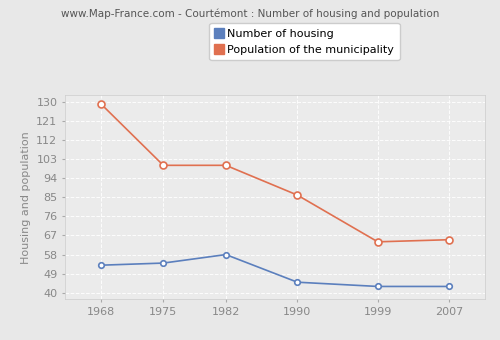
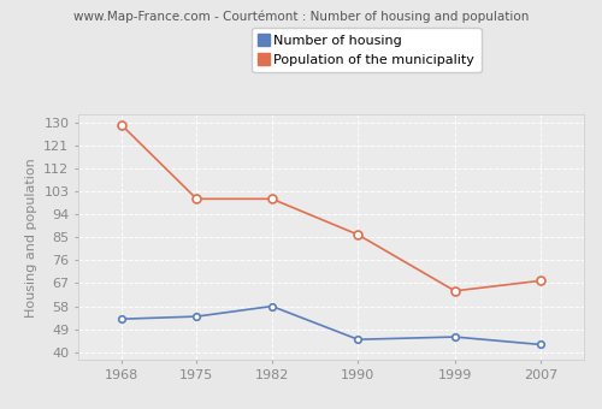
Number of housing/1999: 43 -> 46
Population of the municipality/2007: 65 -> 68
